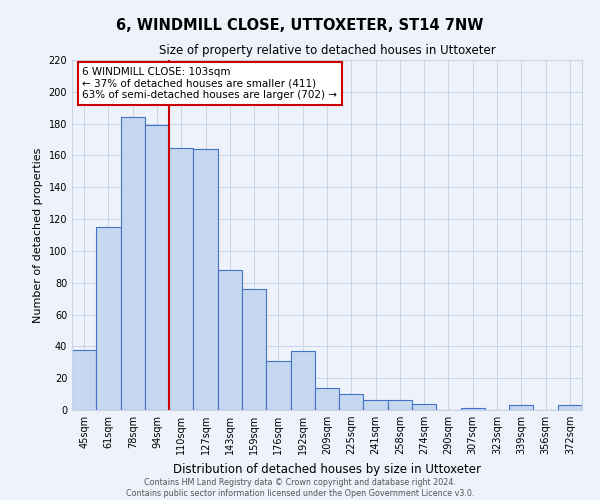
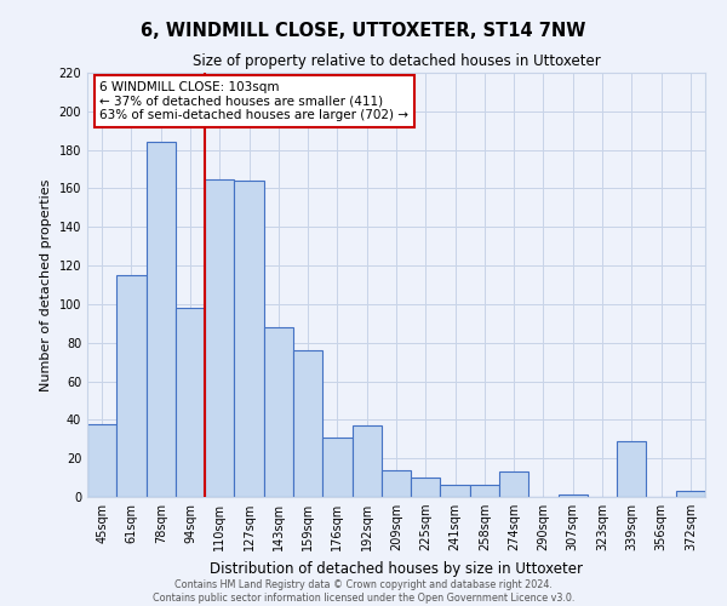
94sqm: 179 -> 98
274sqm: 4 -> 13
339sqm: 3 -> 29
